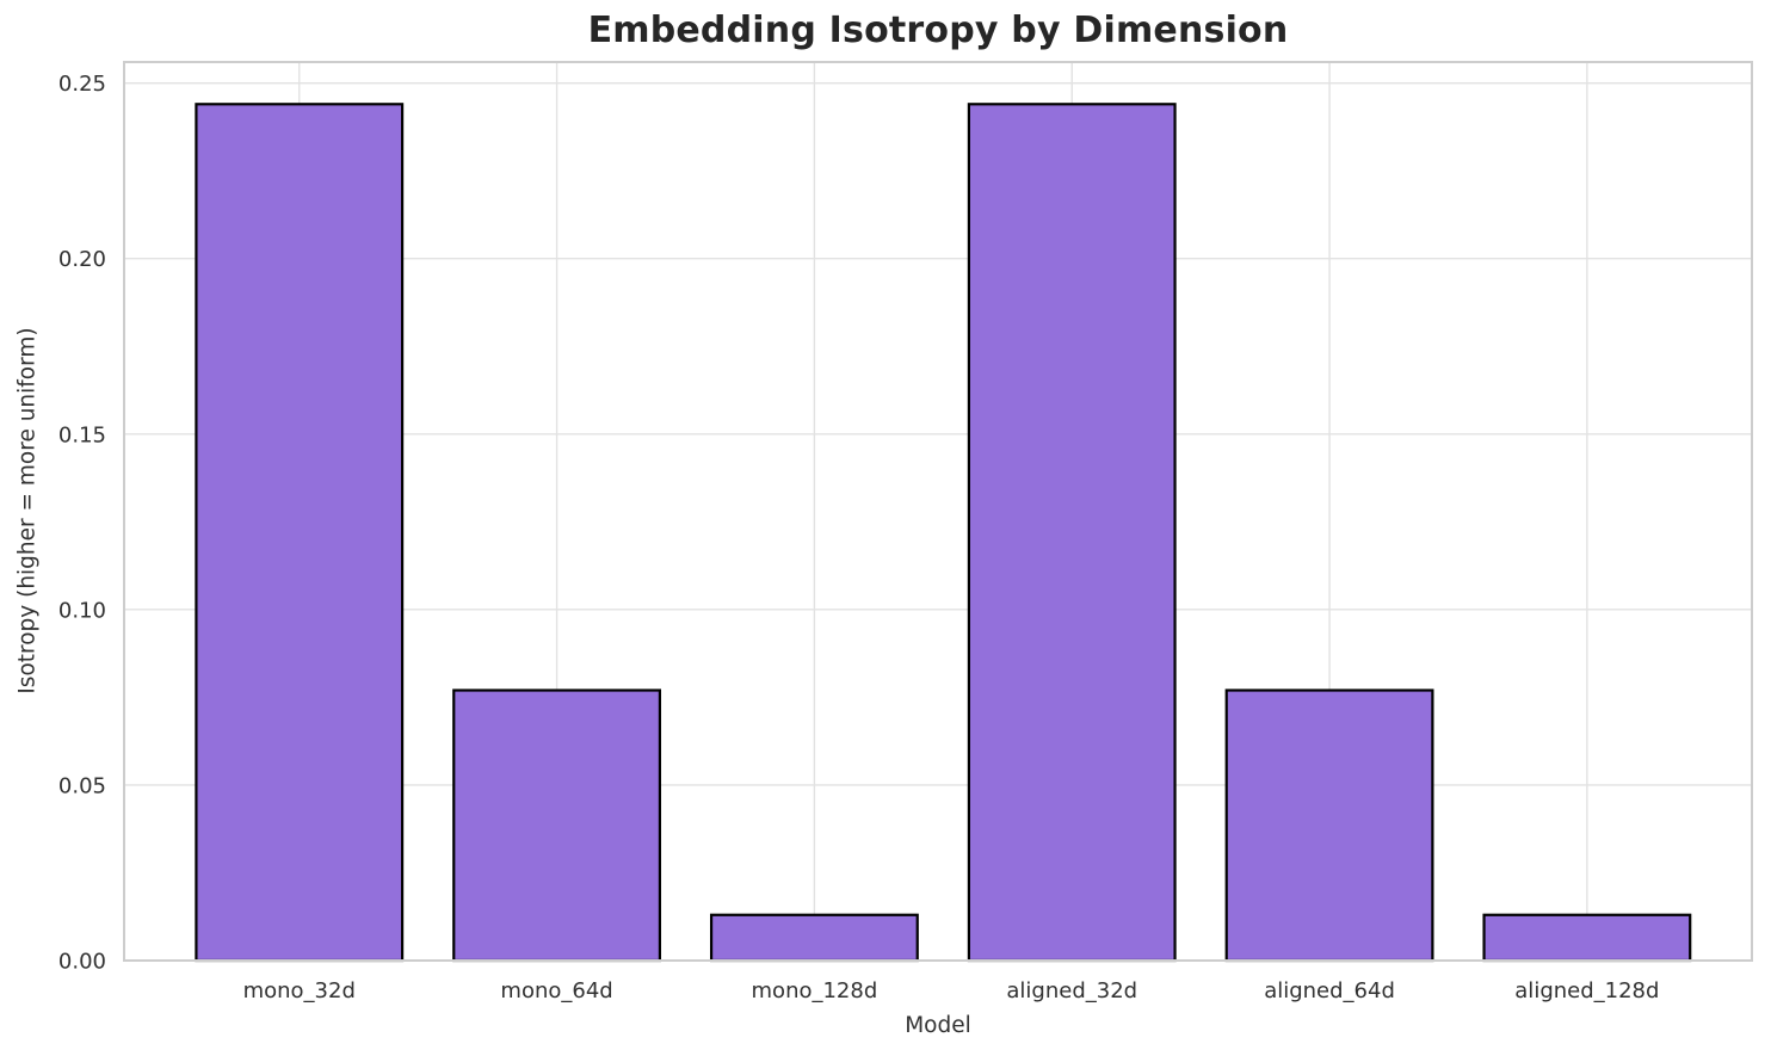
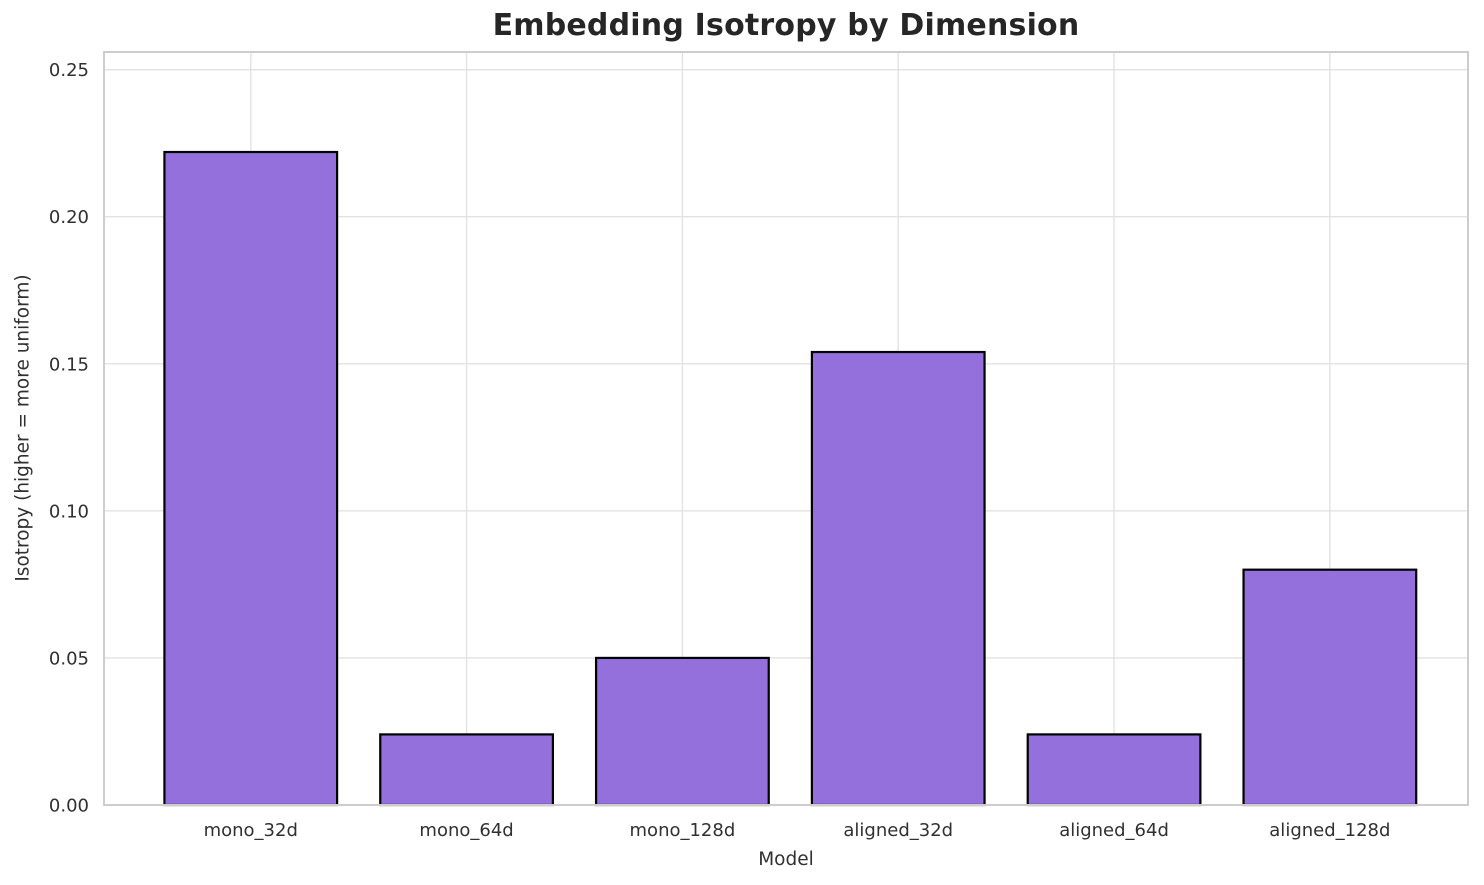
mono_32d: 0.244 -> 0.222
mono_64d: 0.077 -> 0.024
mono_128d: 0.013 -> 0.050
aligned_32d: 0.244 -> 0.154
aligned_64d: 0.077 -> 0.024
aligned_128d: 0.013 -> 0.080
